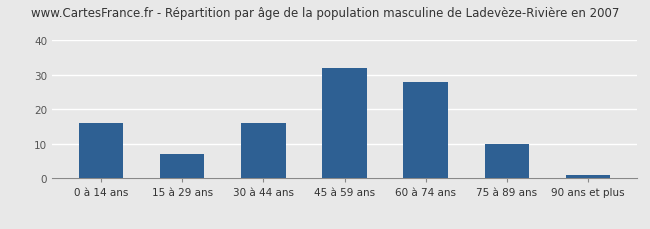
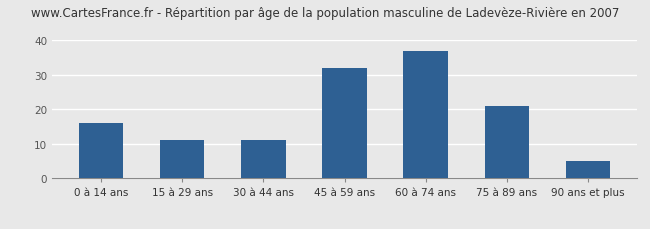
15 à 29 ans: 7 -> 11
30 à 44 ans: 16 -> 11
60 à 74 ans: 28 -> 37
75 à 89 ans: 10 -> 21
90 ans et plus: 1 -> 5
